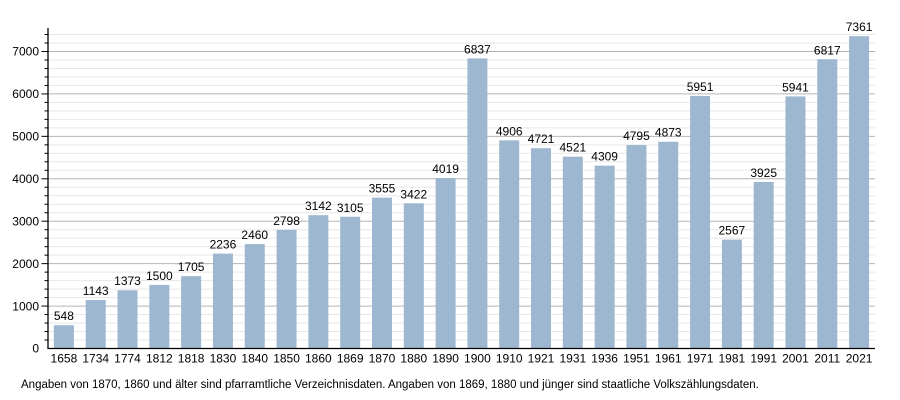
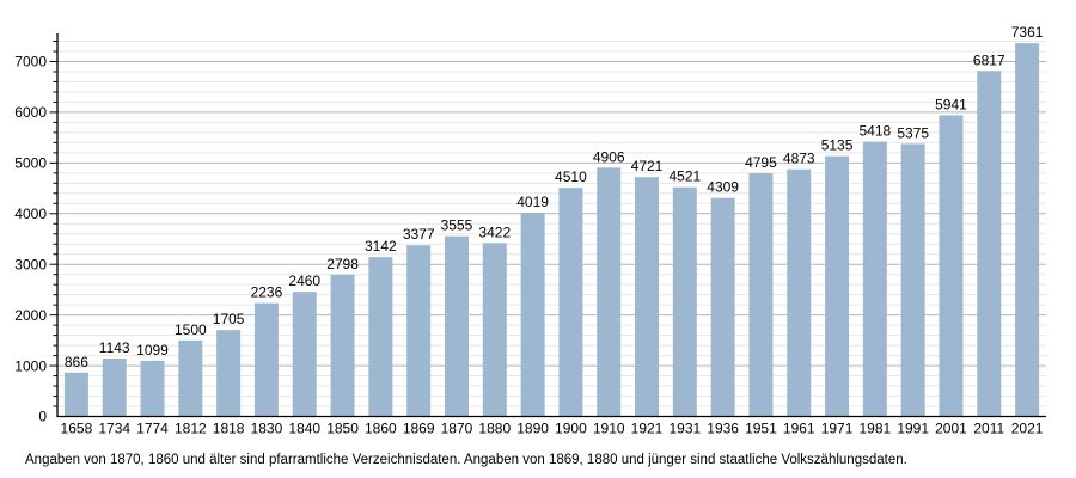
1658: 548 -> 866
1774: 1373 -> 1099
1869: 3105 -> 3377
1900: 6837 -> 4510
1971: 5951 -> 5135
1981: 2567 -> 5418
1991: 3925 -> 5375
